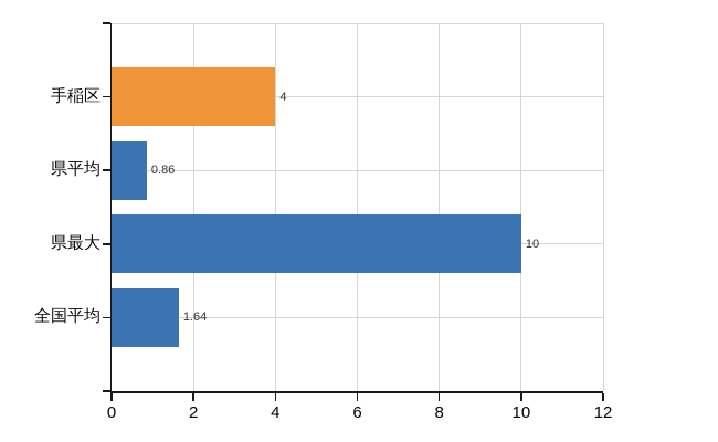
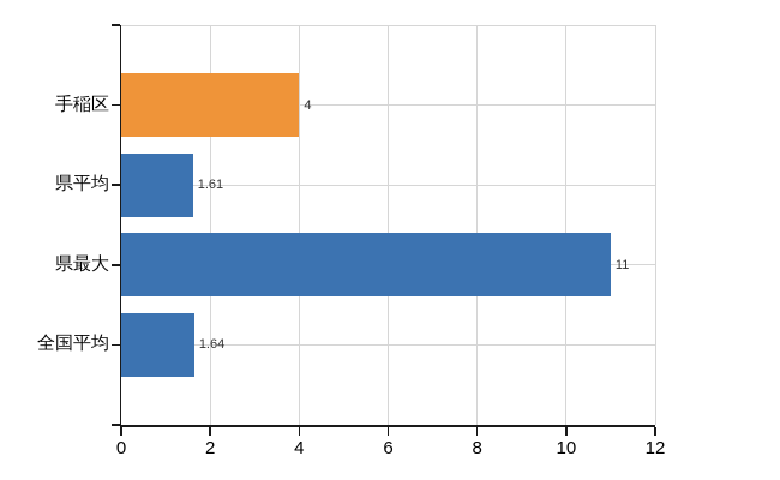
県平均: 0.86 -> 1.61
県最大: 10 -> 11
